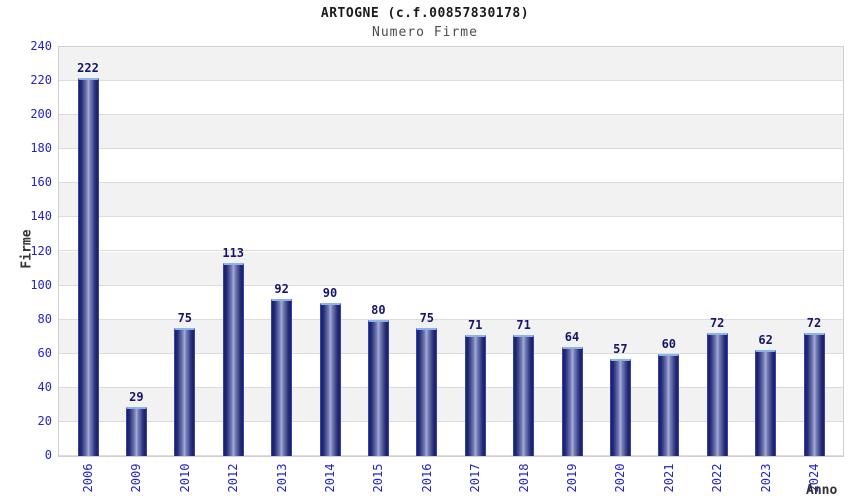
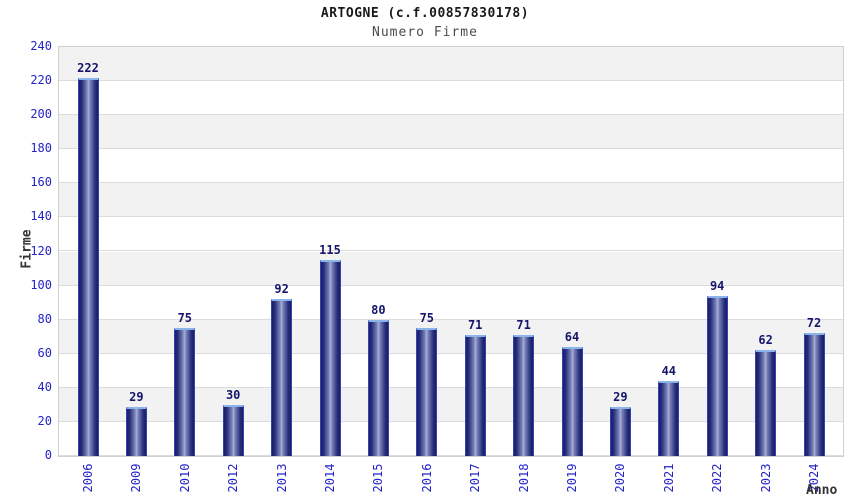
2012: 113 -> 30
2014: 90 -> 115
2020: 57 -> 29
2021: 60 -> 44
2022: 72 -> 94
